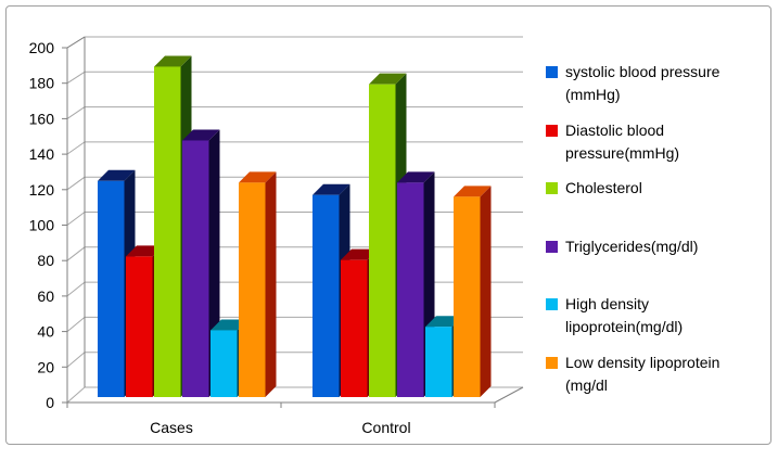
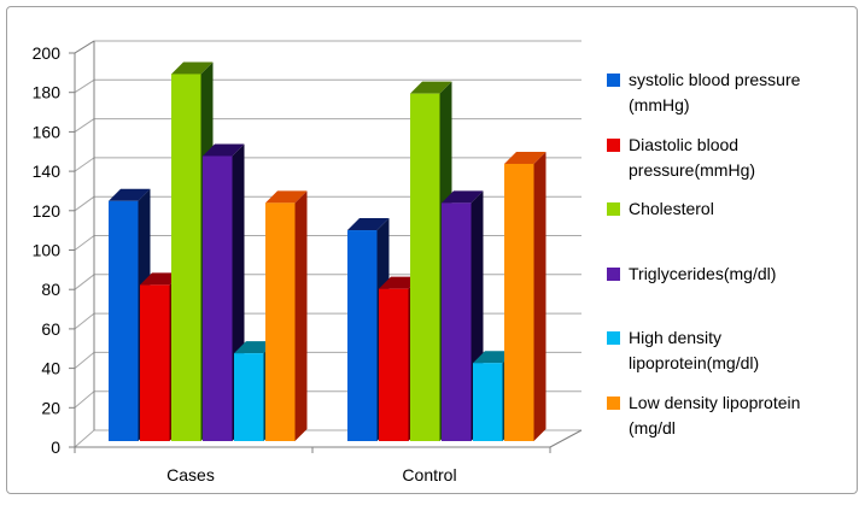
High density lipoprotein(mg/dl)/Cases: 38 -> 45
systolic blood pressure (mmHg)/Control: 115 -> 108
Low density lipoprotein (mg/dl/Control: 114 -> 142
